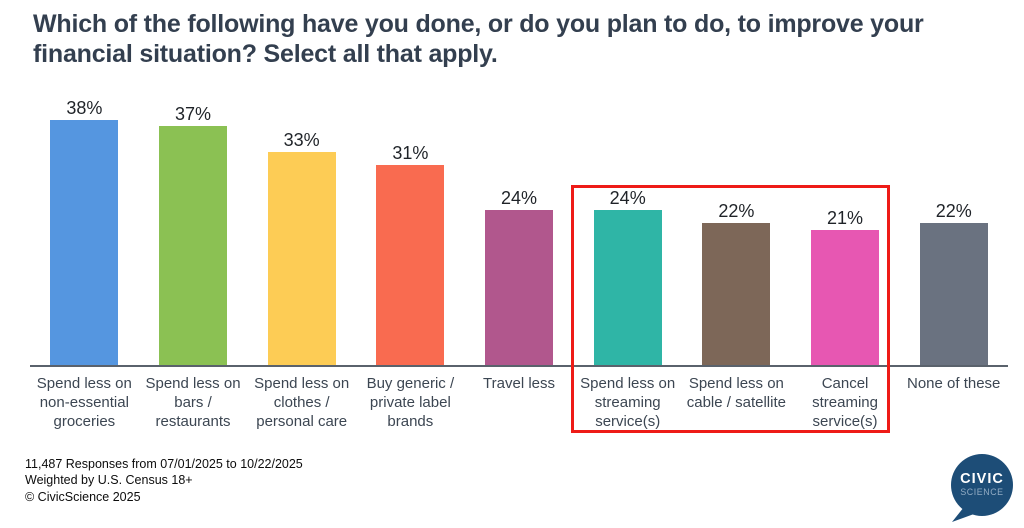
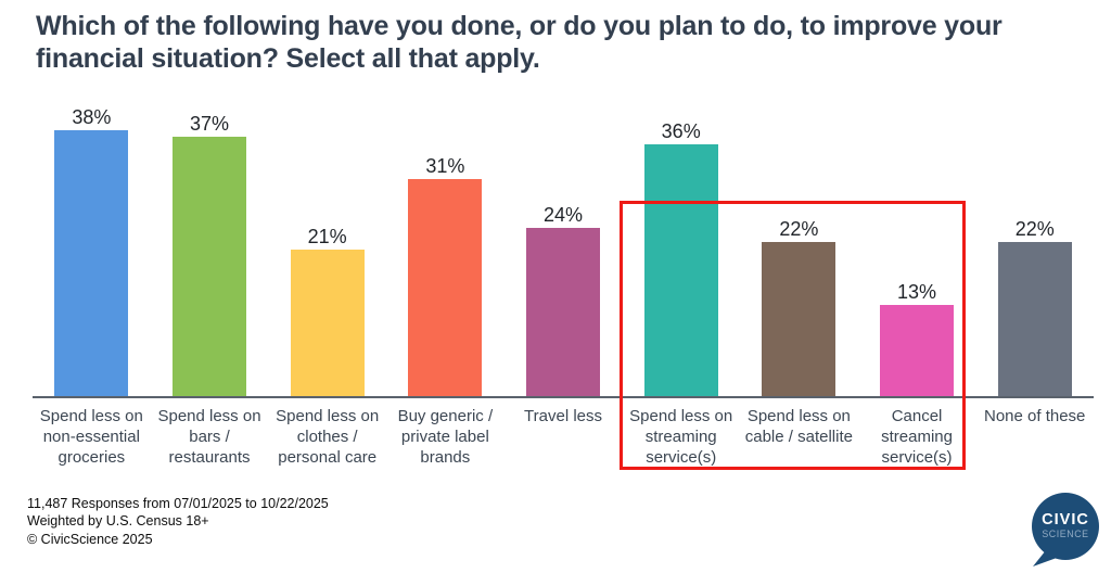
Spend less on clothes / personal care: 33% -> 21%
Spend less on streaming service(s): 24% -> 36%
Cancel streaming service(s): 21% -> 13%
